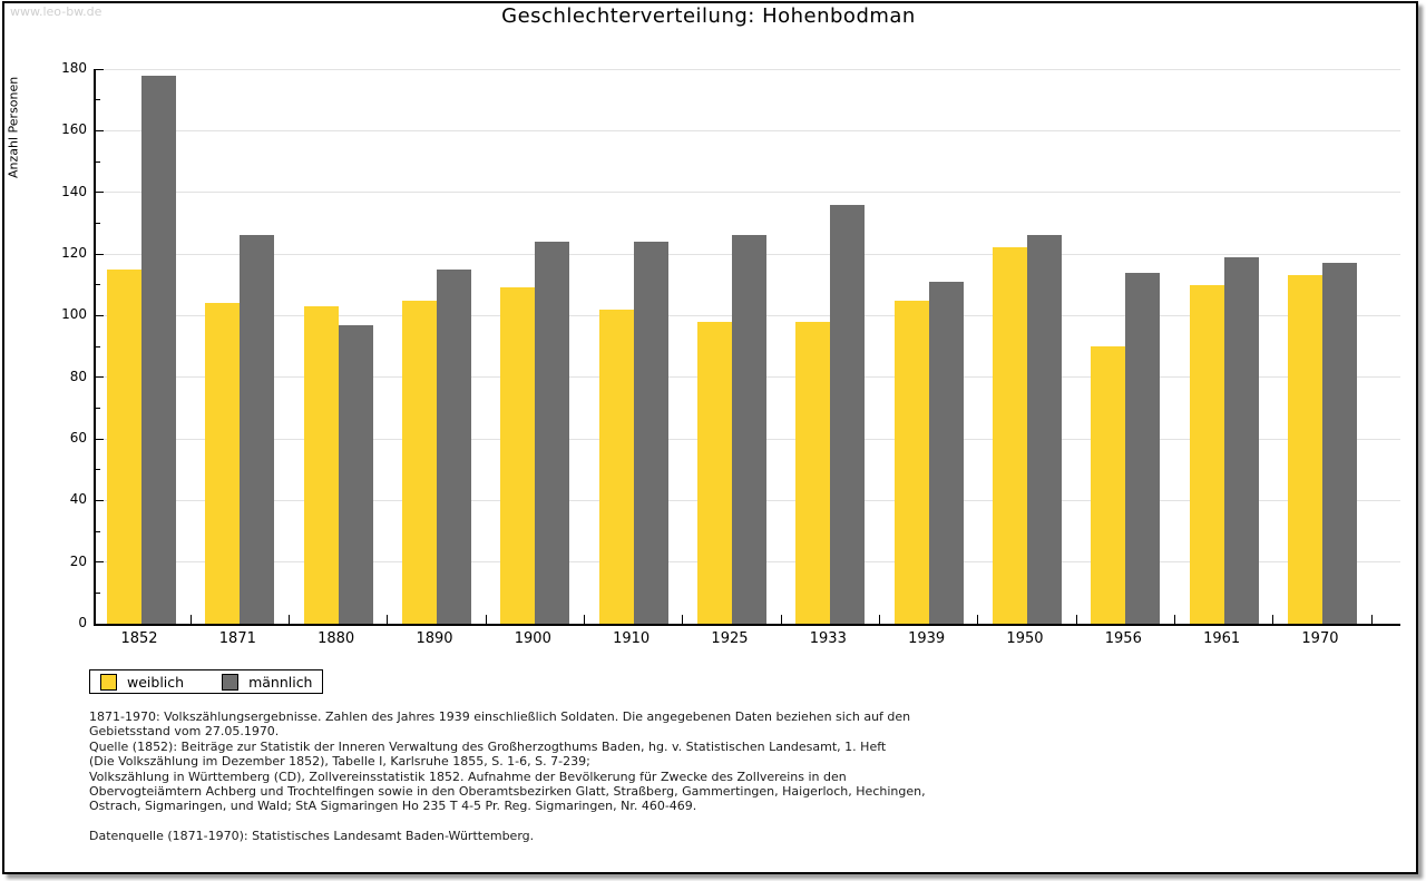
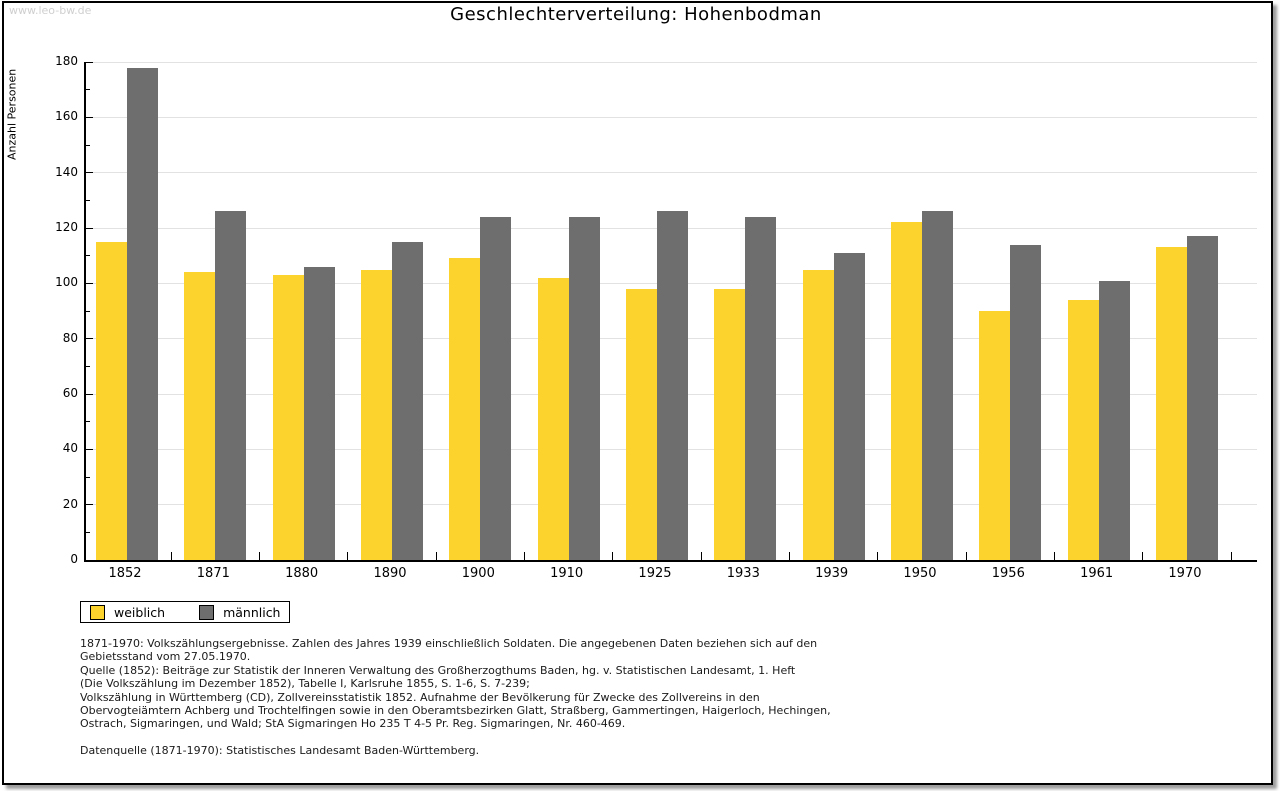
männlich/1880: 97 -> 106
männlich/1933: 136 -> 124
weiblich/1961: 110 -> 94
männlich/1961: 119 -> 101
